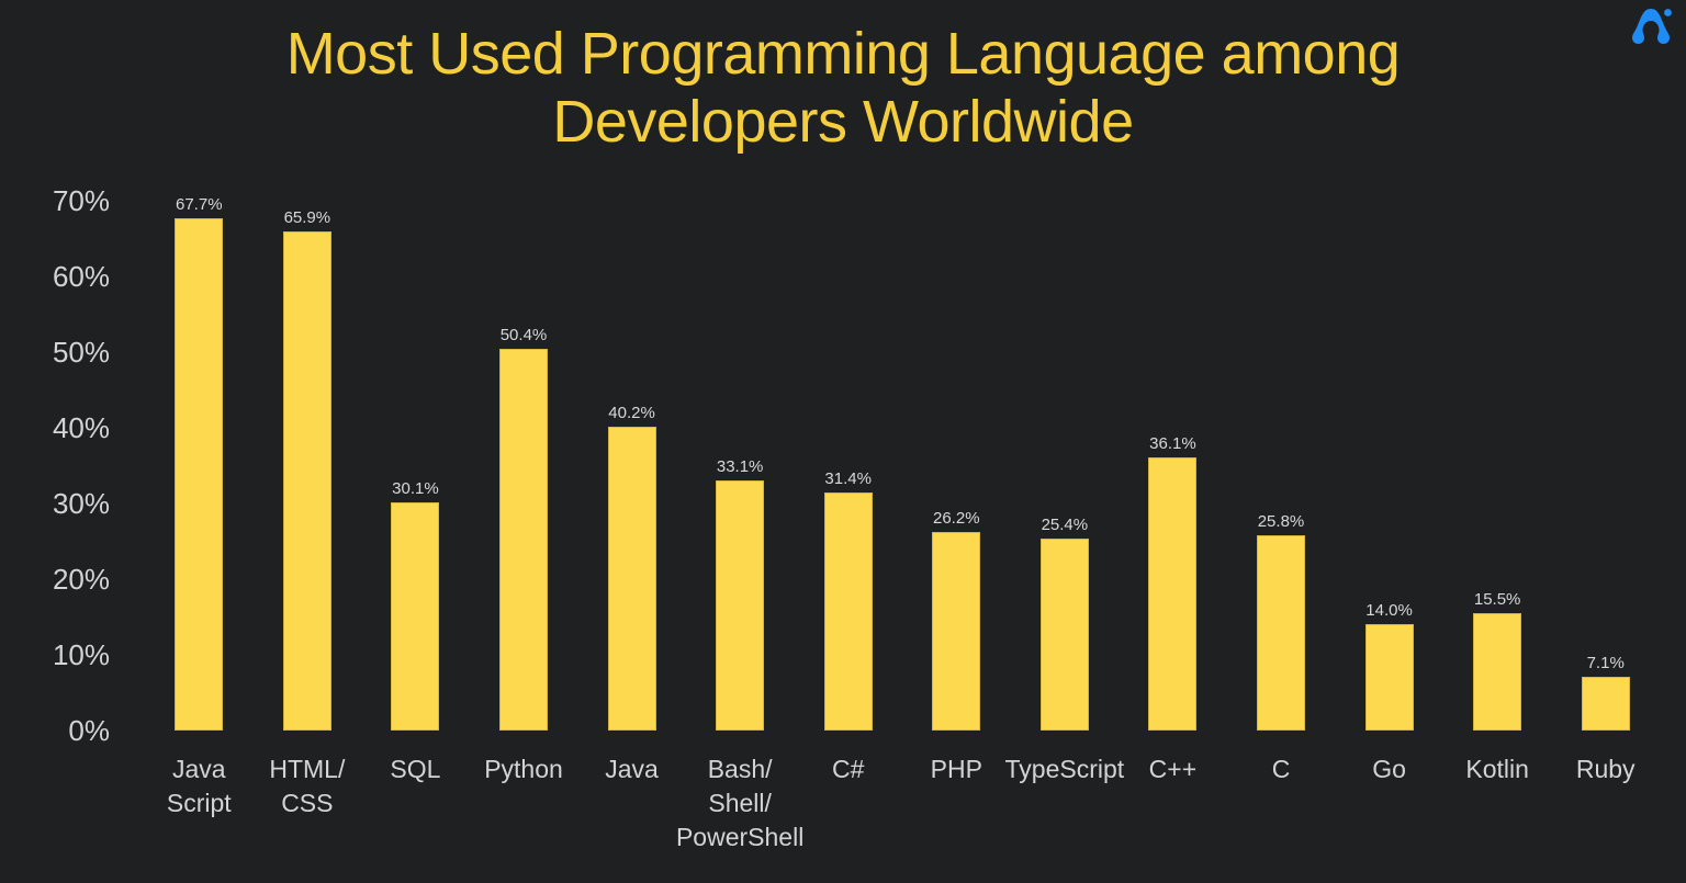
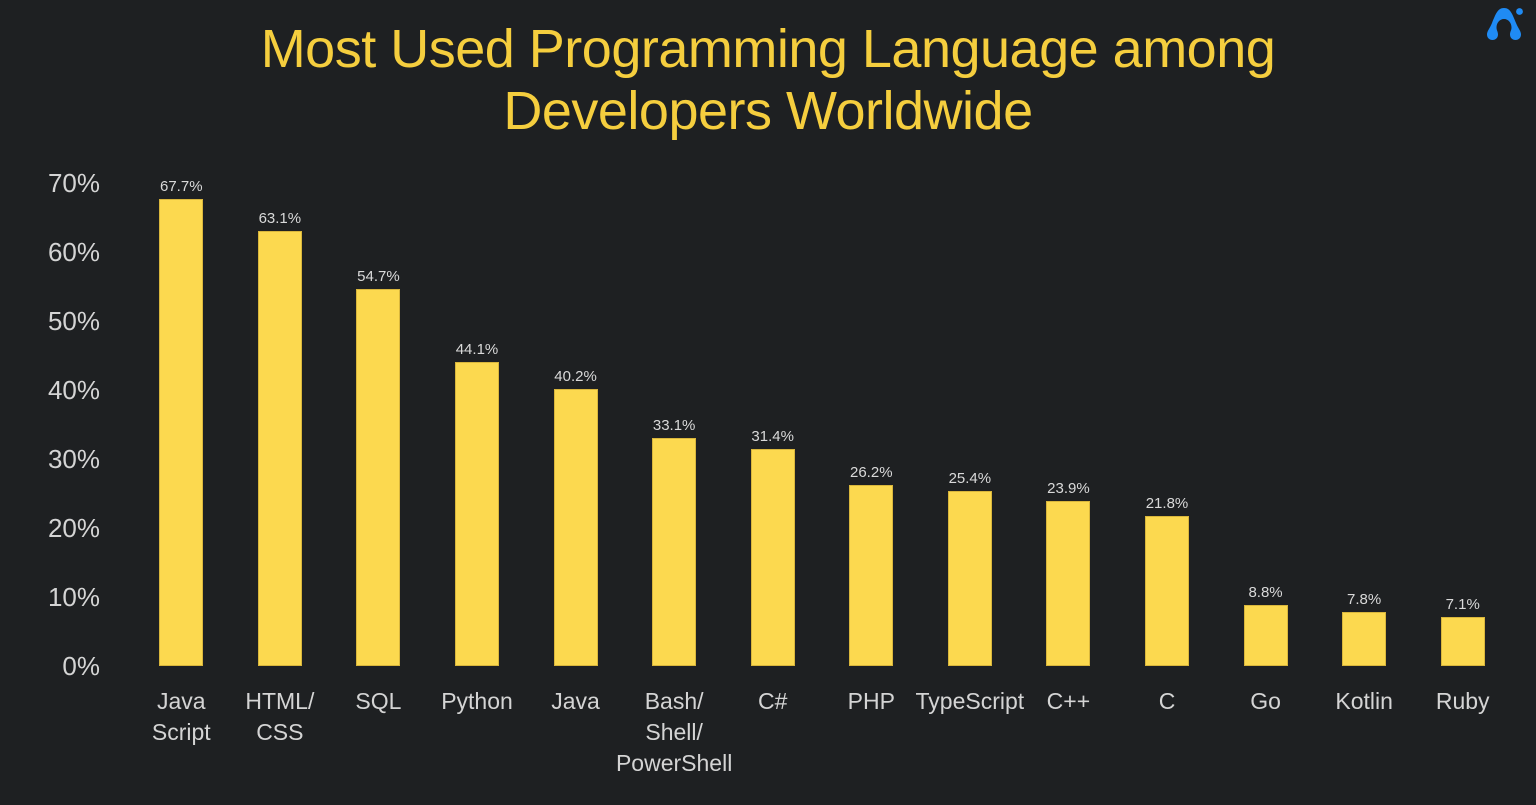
HTML/ CSS: 65.9% -> 63.1%
SQL: 30.1% -> 54.7%
Python: 50.4% -> 44.1%
C++: 36.1% -> 23.9%
C: 25.8% -> 21.8%
Go: 14.0% -> 8.8%
Kotlin: 15.5% -> 7.8%
